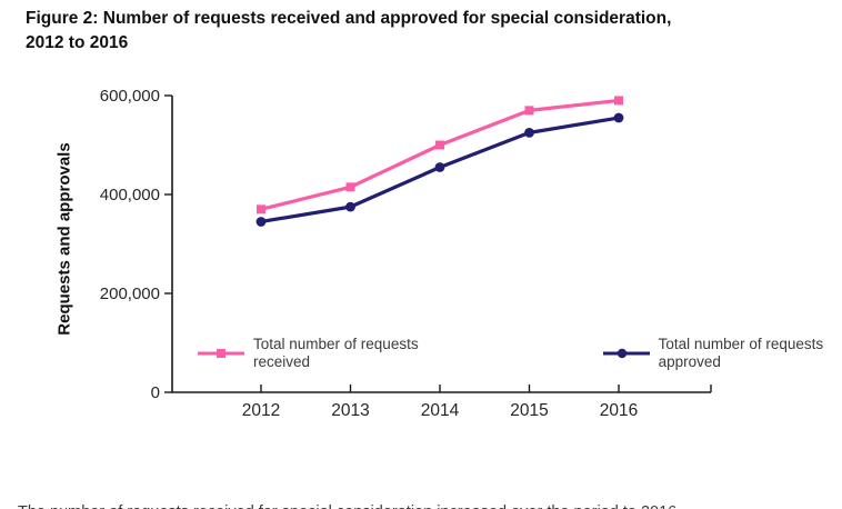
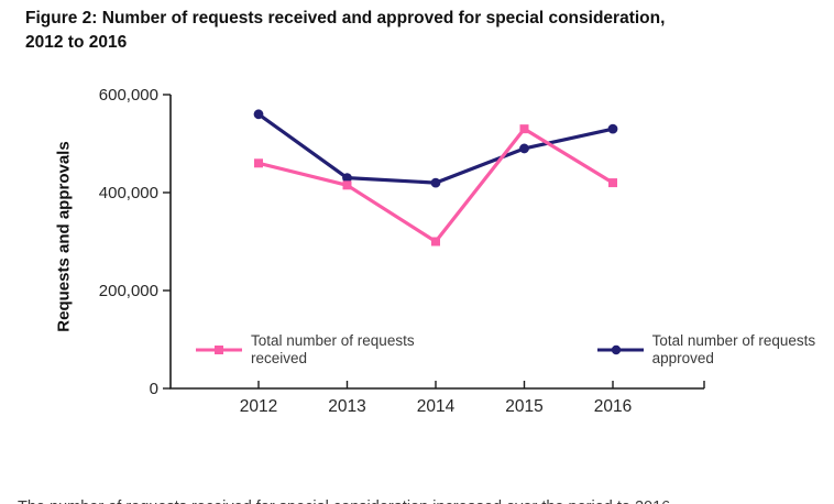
Total number of requests received/2012: 370000 -> 460000
Total number of requests approved/2012: 340000 -> 560000
Total number of requests approved/2013: 380000 -> 430000
Total number of requests received/2014: 500000 -> 300000
Total number of requests approved/2014: 460000 -> 420000
Total number of requests received/2015: 570000 -> 530000
Total number of requests approved/2015: 520000 -> 490000
Total number of requests received/2016: 590000 -> 420000
Total number of requests approved/2016: 560000 -> 530000
